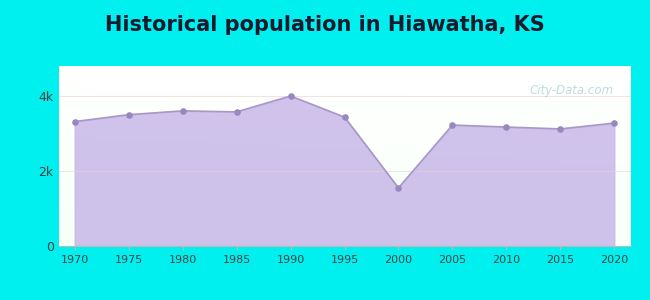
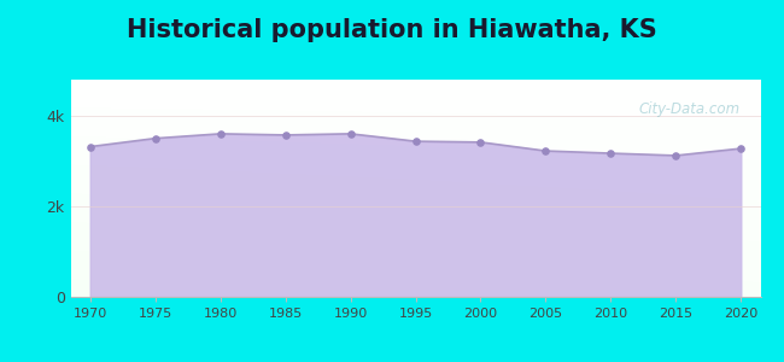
1990: 4.00k -> 3.60k
2000: 1.55k -> 3.42k
